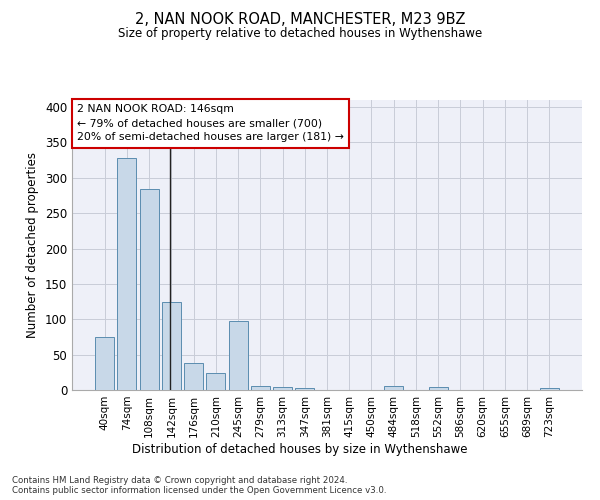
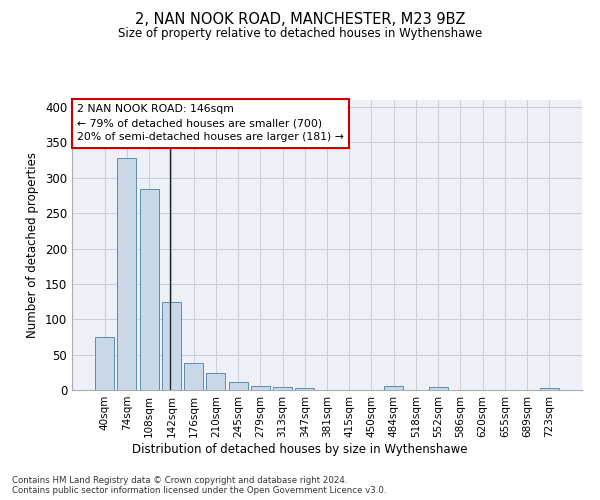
245sqm: 98 -> 12
